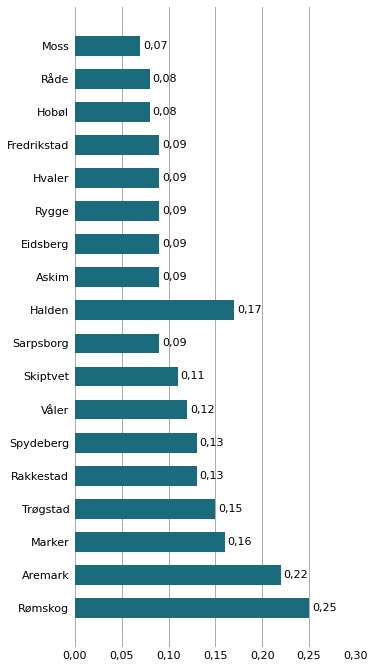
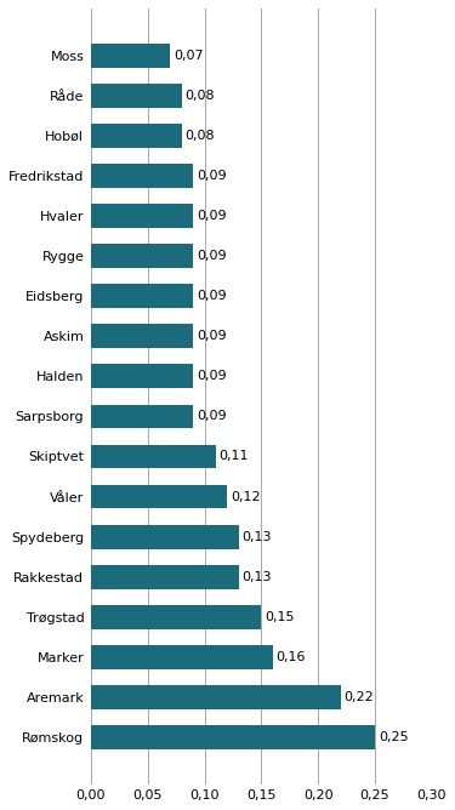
Halden: 0,17 -> 0,09
